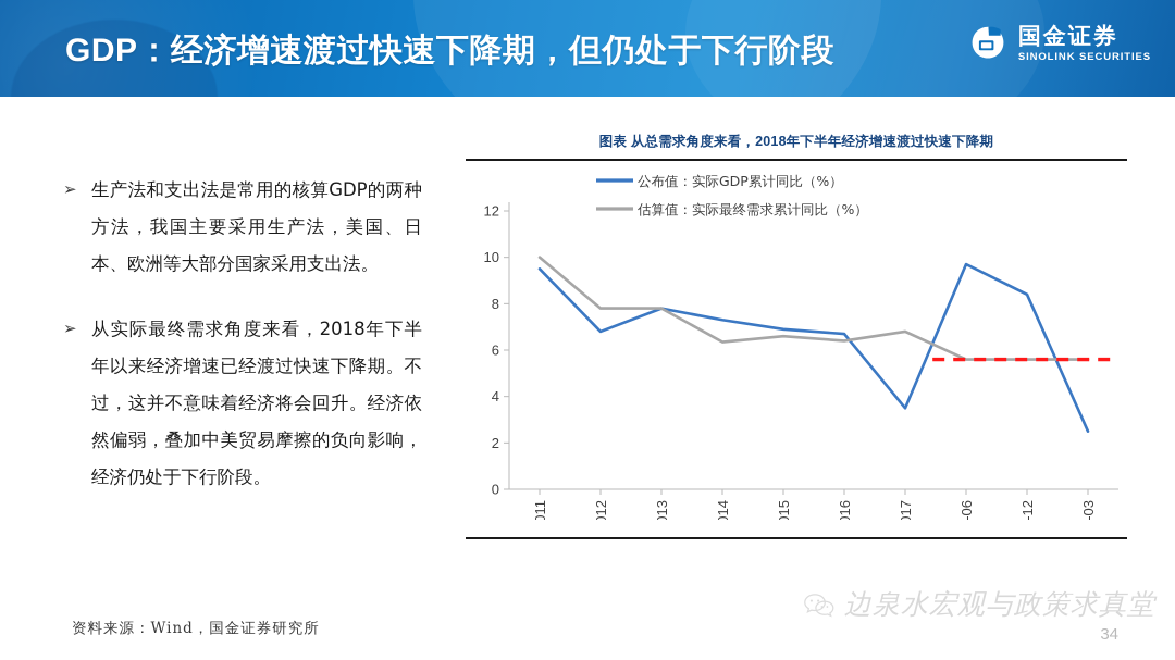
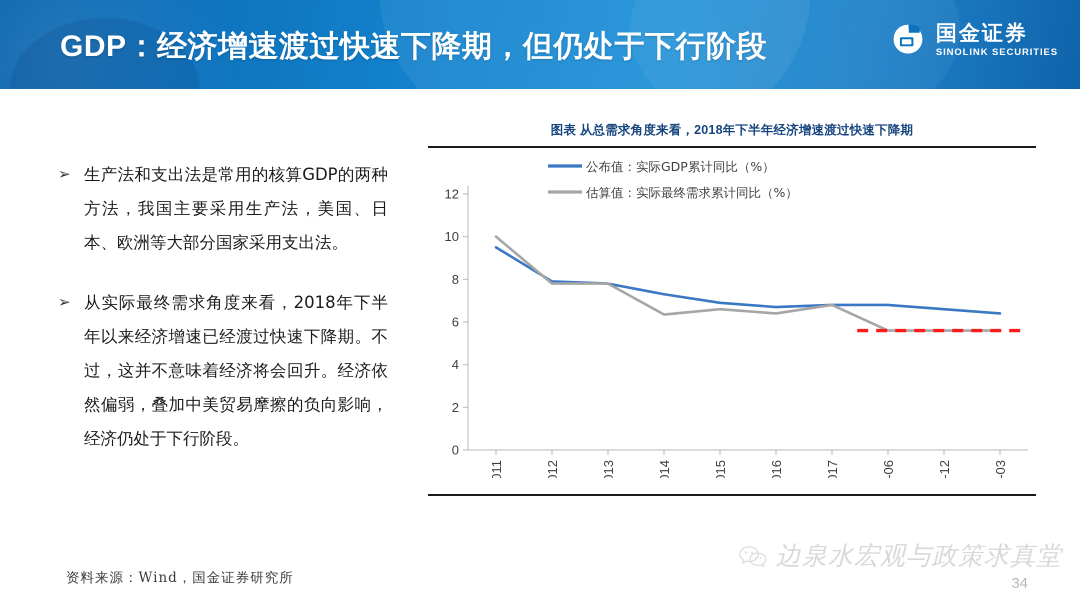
公布值：实际GDP累计同比（%）/2012: 6.8 -> 7.9
公布值：实际GDP累计同比（%）/2017: 3.5 -> 6.8
公布值：实际GDP累计同比（%）/2018-06: 9.7 -> 6.8
公布值：实际GDP累计同比（%）/2018-12: 8.4 -> 6.6
公布值：实际GDP累计同比（%）/2019-03: 2.5 -> 6.4
